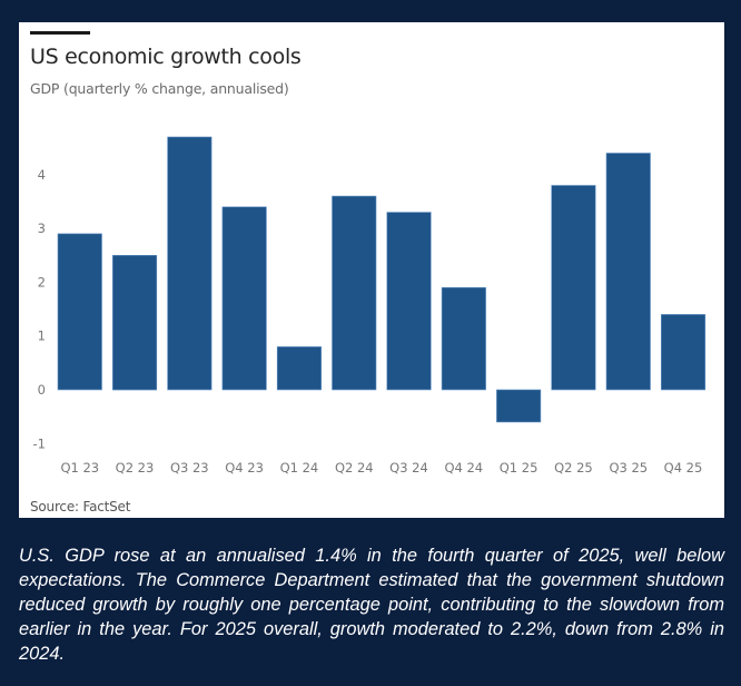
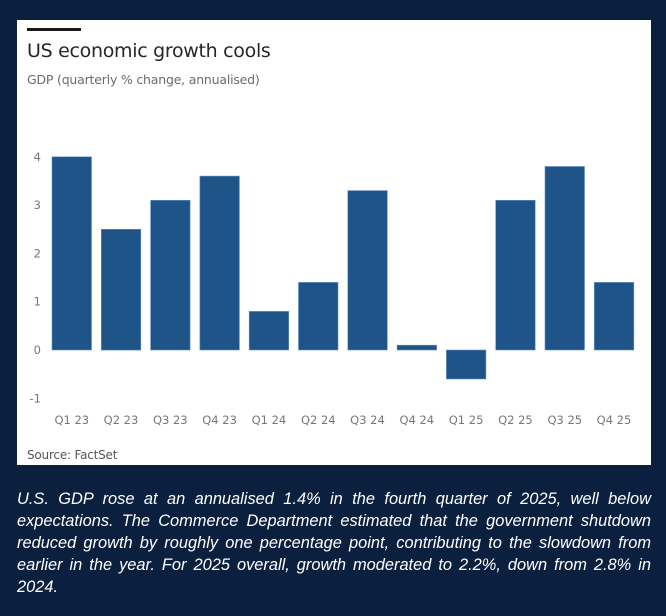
Q1 23: 2.9 -> 4.0
Q3 23: 4.7 -> 3.1
Q4 23: 3.4 -> 3.6
Q2 24: 3.6 -> 1.4
Q4 24: 1.9 -> 0.1
Q2 25: 3.8 -> 3.1
Q3 25: 4.4 -> 3.8
